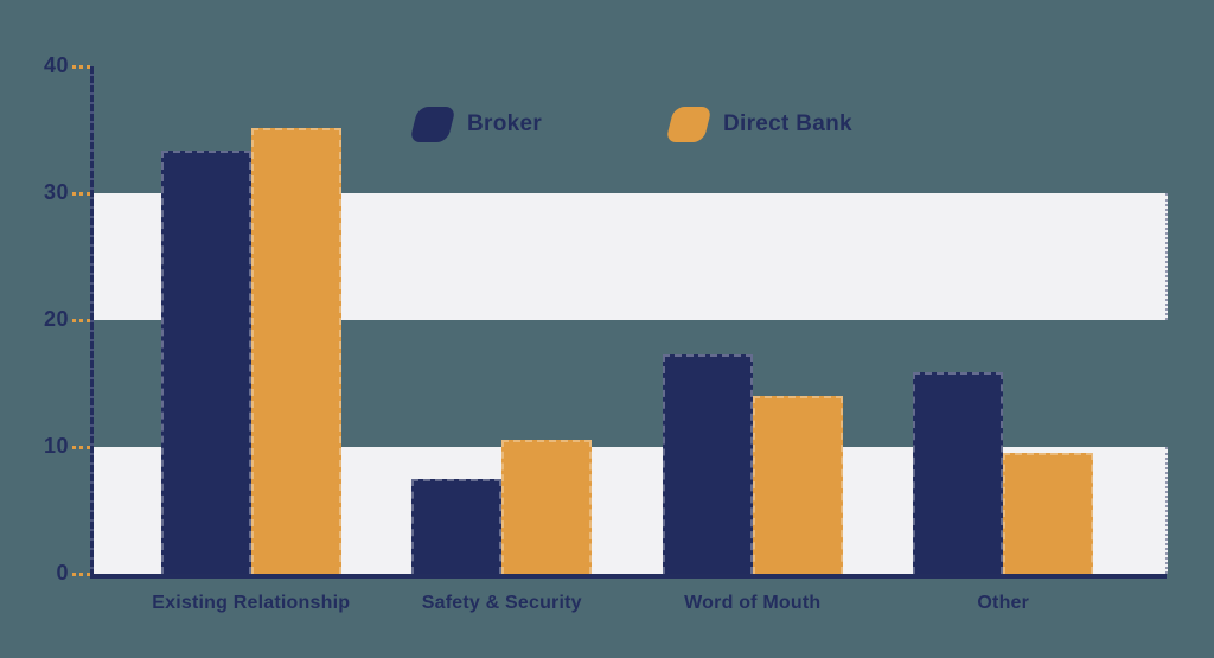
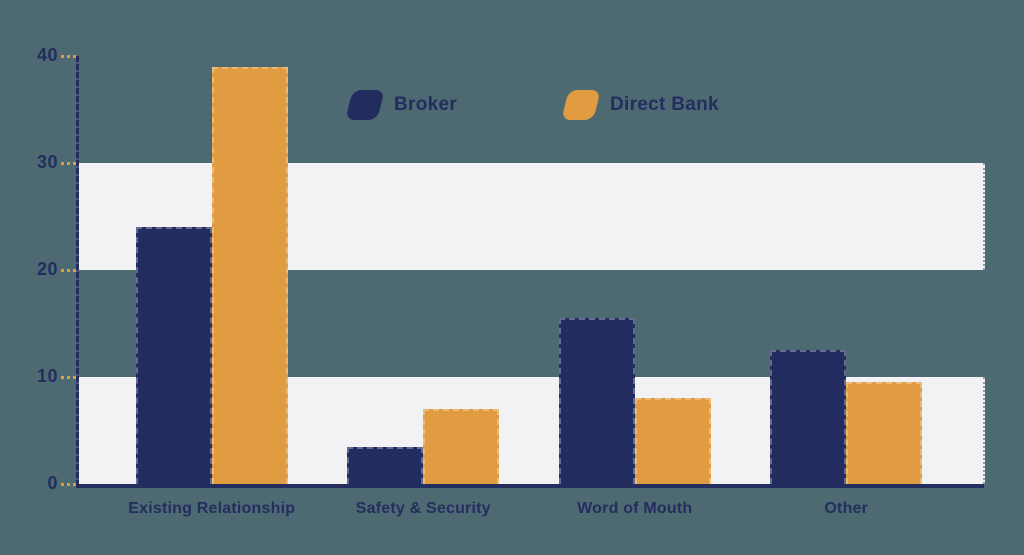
Broker/Existing Relationship: 33.4 -> 24.0
Direct Bank/Existing Relationship: 35.1 -> 39.0
Broker/Safety & Security: 7.5 -> 3.5
Direct Bank/Safety & Security: 10.6 -> 7.0
Broker/Word of Mouth: 17.3 -> 15.5
Direct Bank/Word of Mouth: 14.0 -> 8.0
Broker/Other: 15.9 -> 12.5
